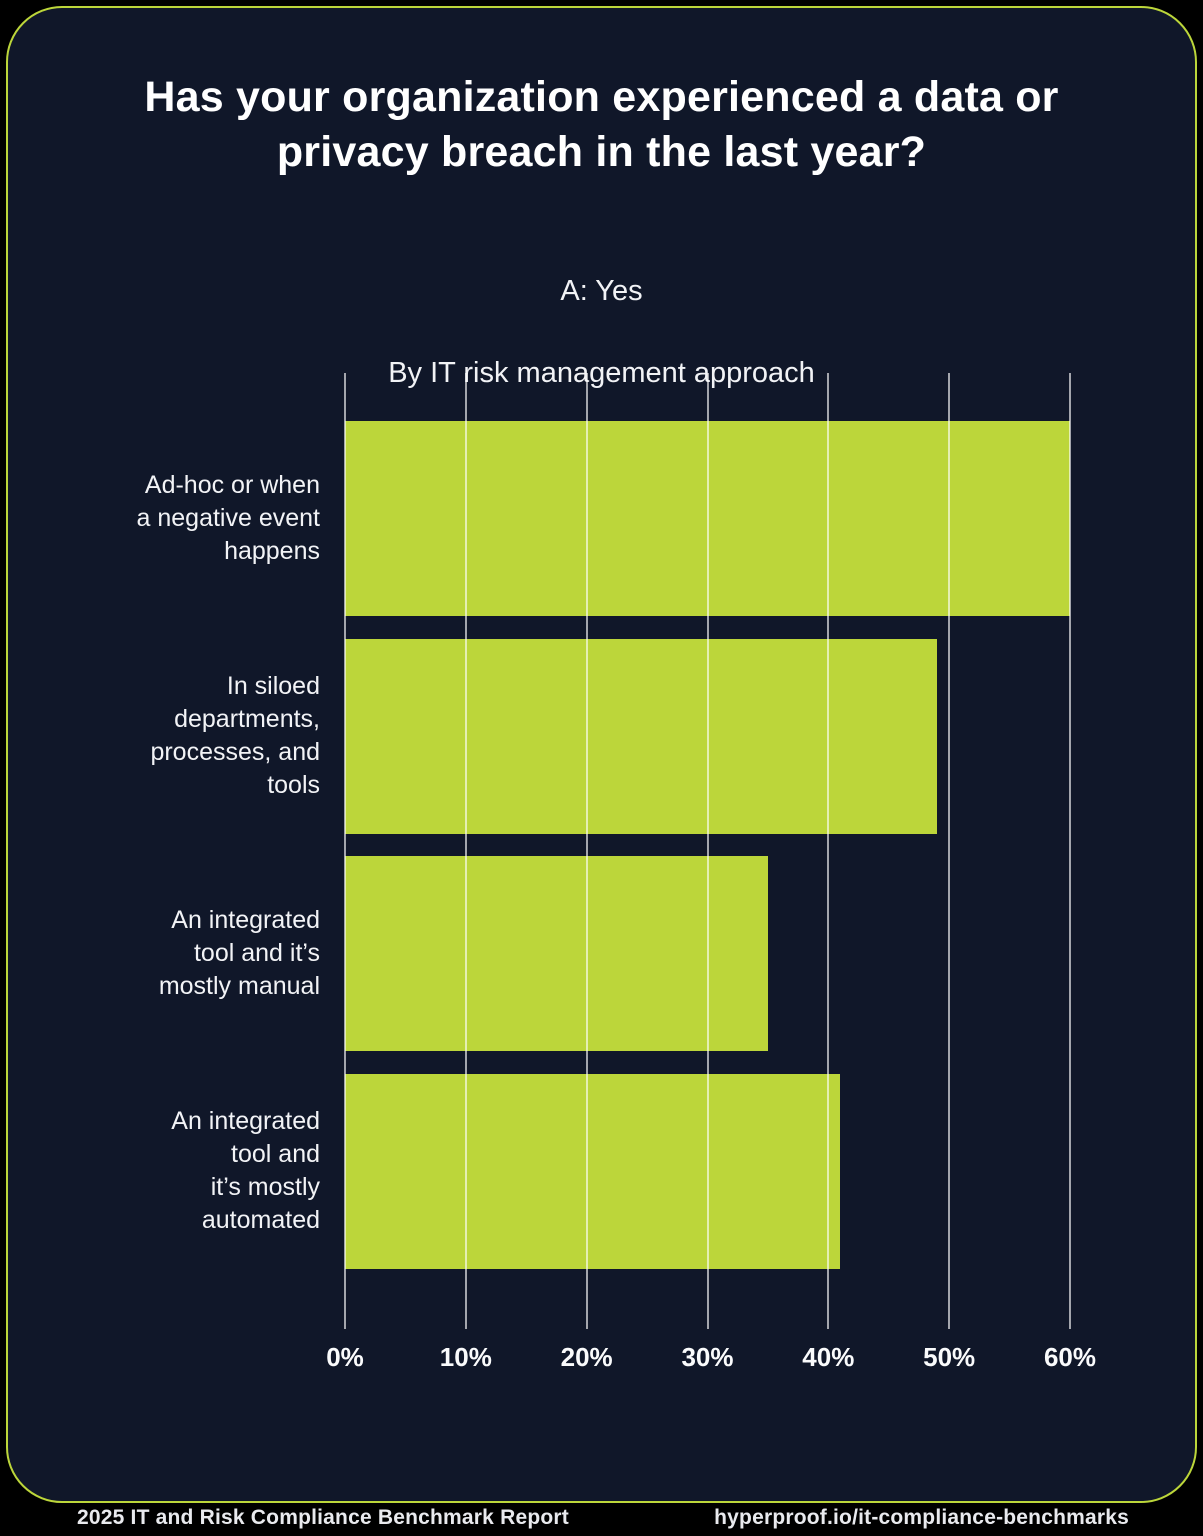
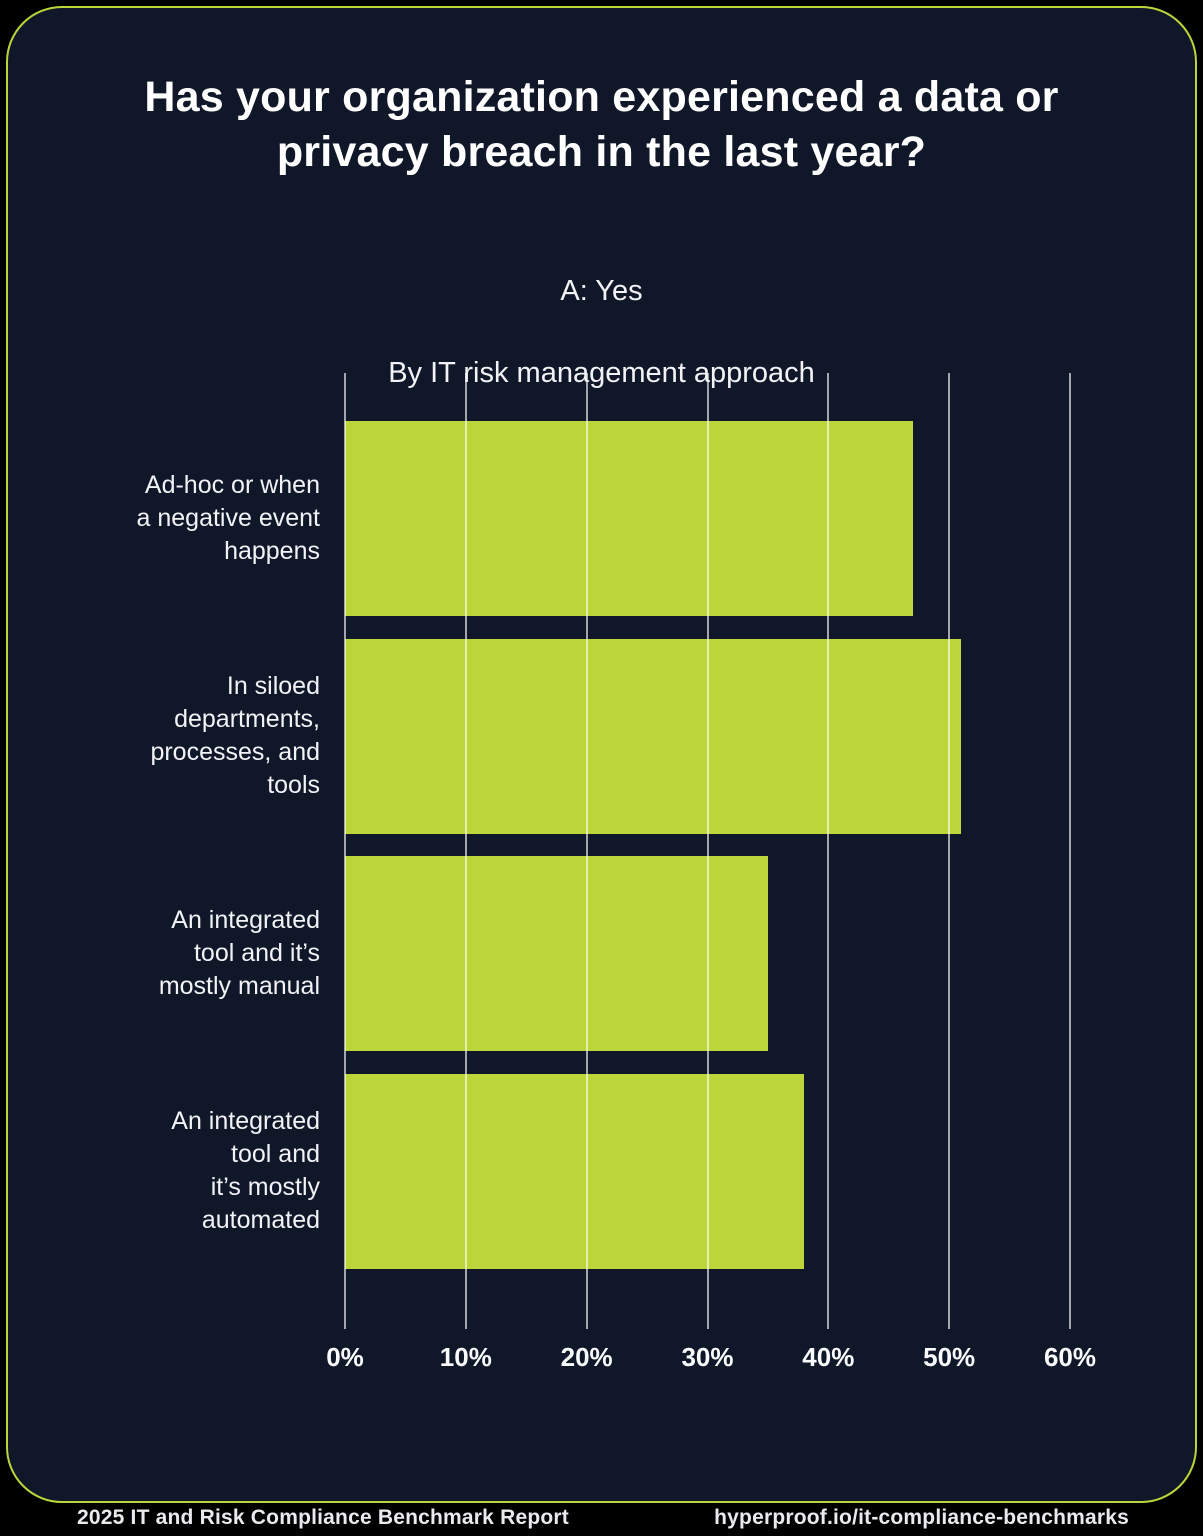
Ad-hoc or when a negative event happens: 60% -> 47%
In siloed departments, processes, and tools: 49% -> 51%
An integrated tool and it’s mostly automated: 41% -> 38%
